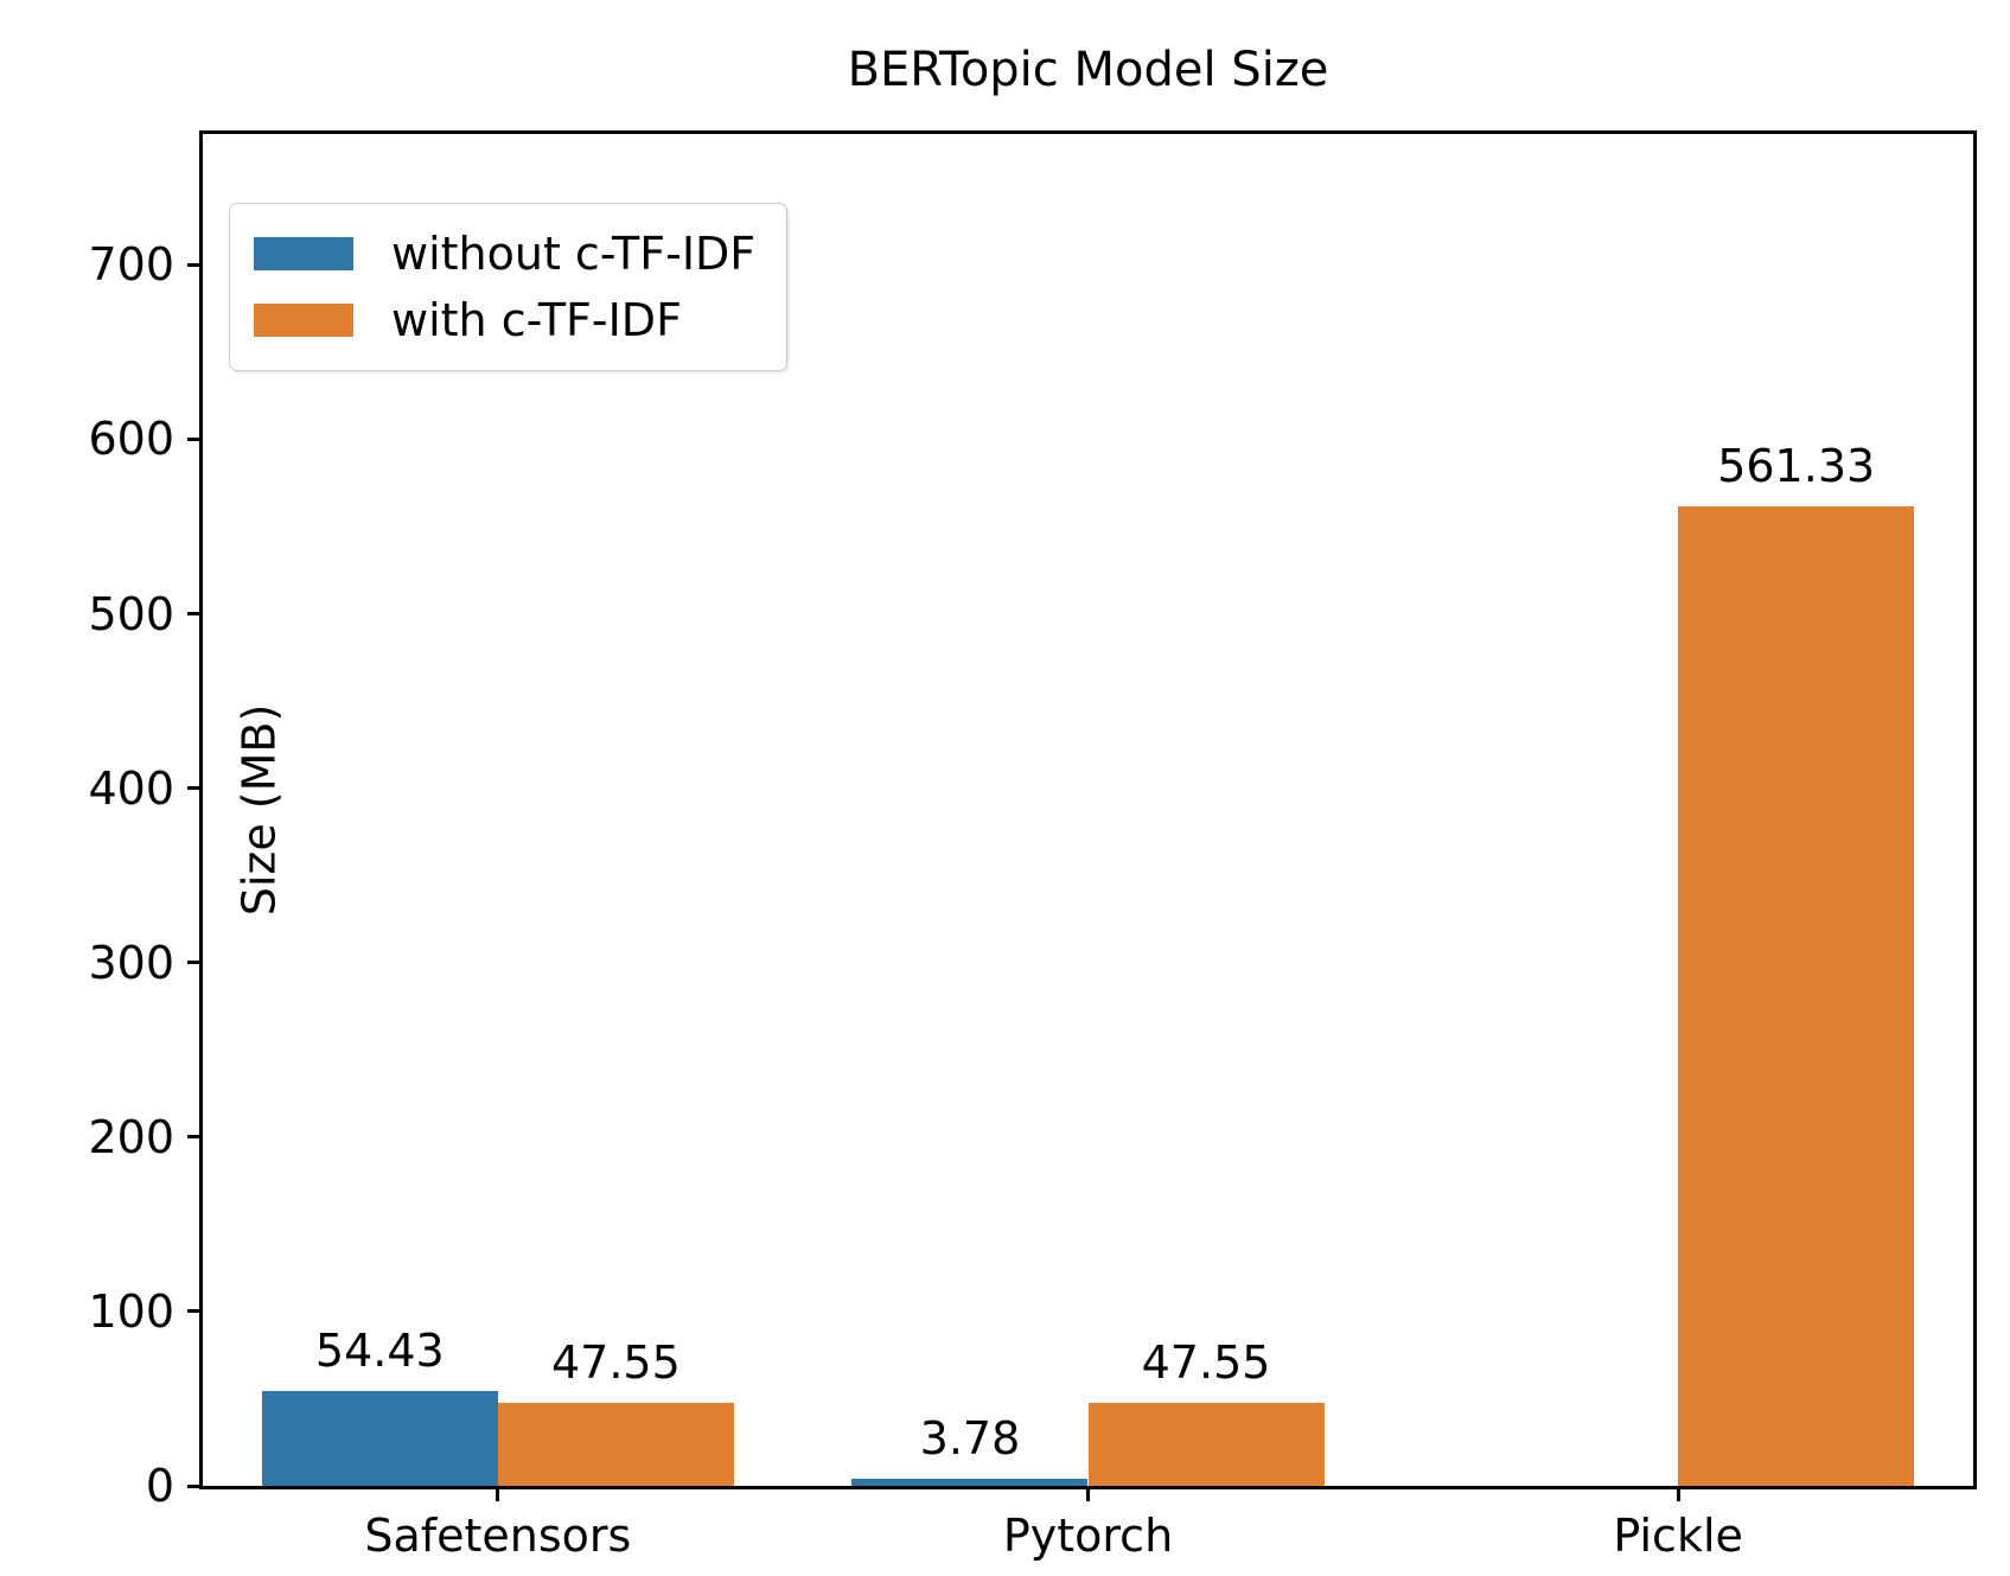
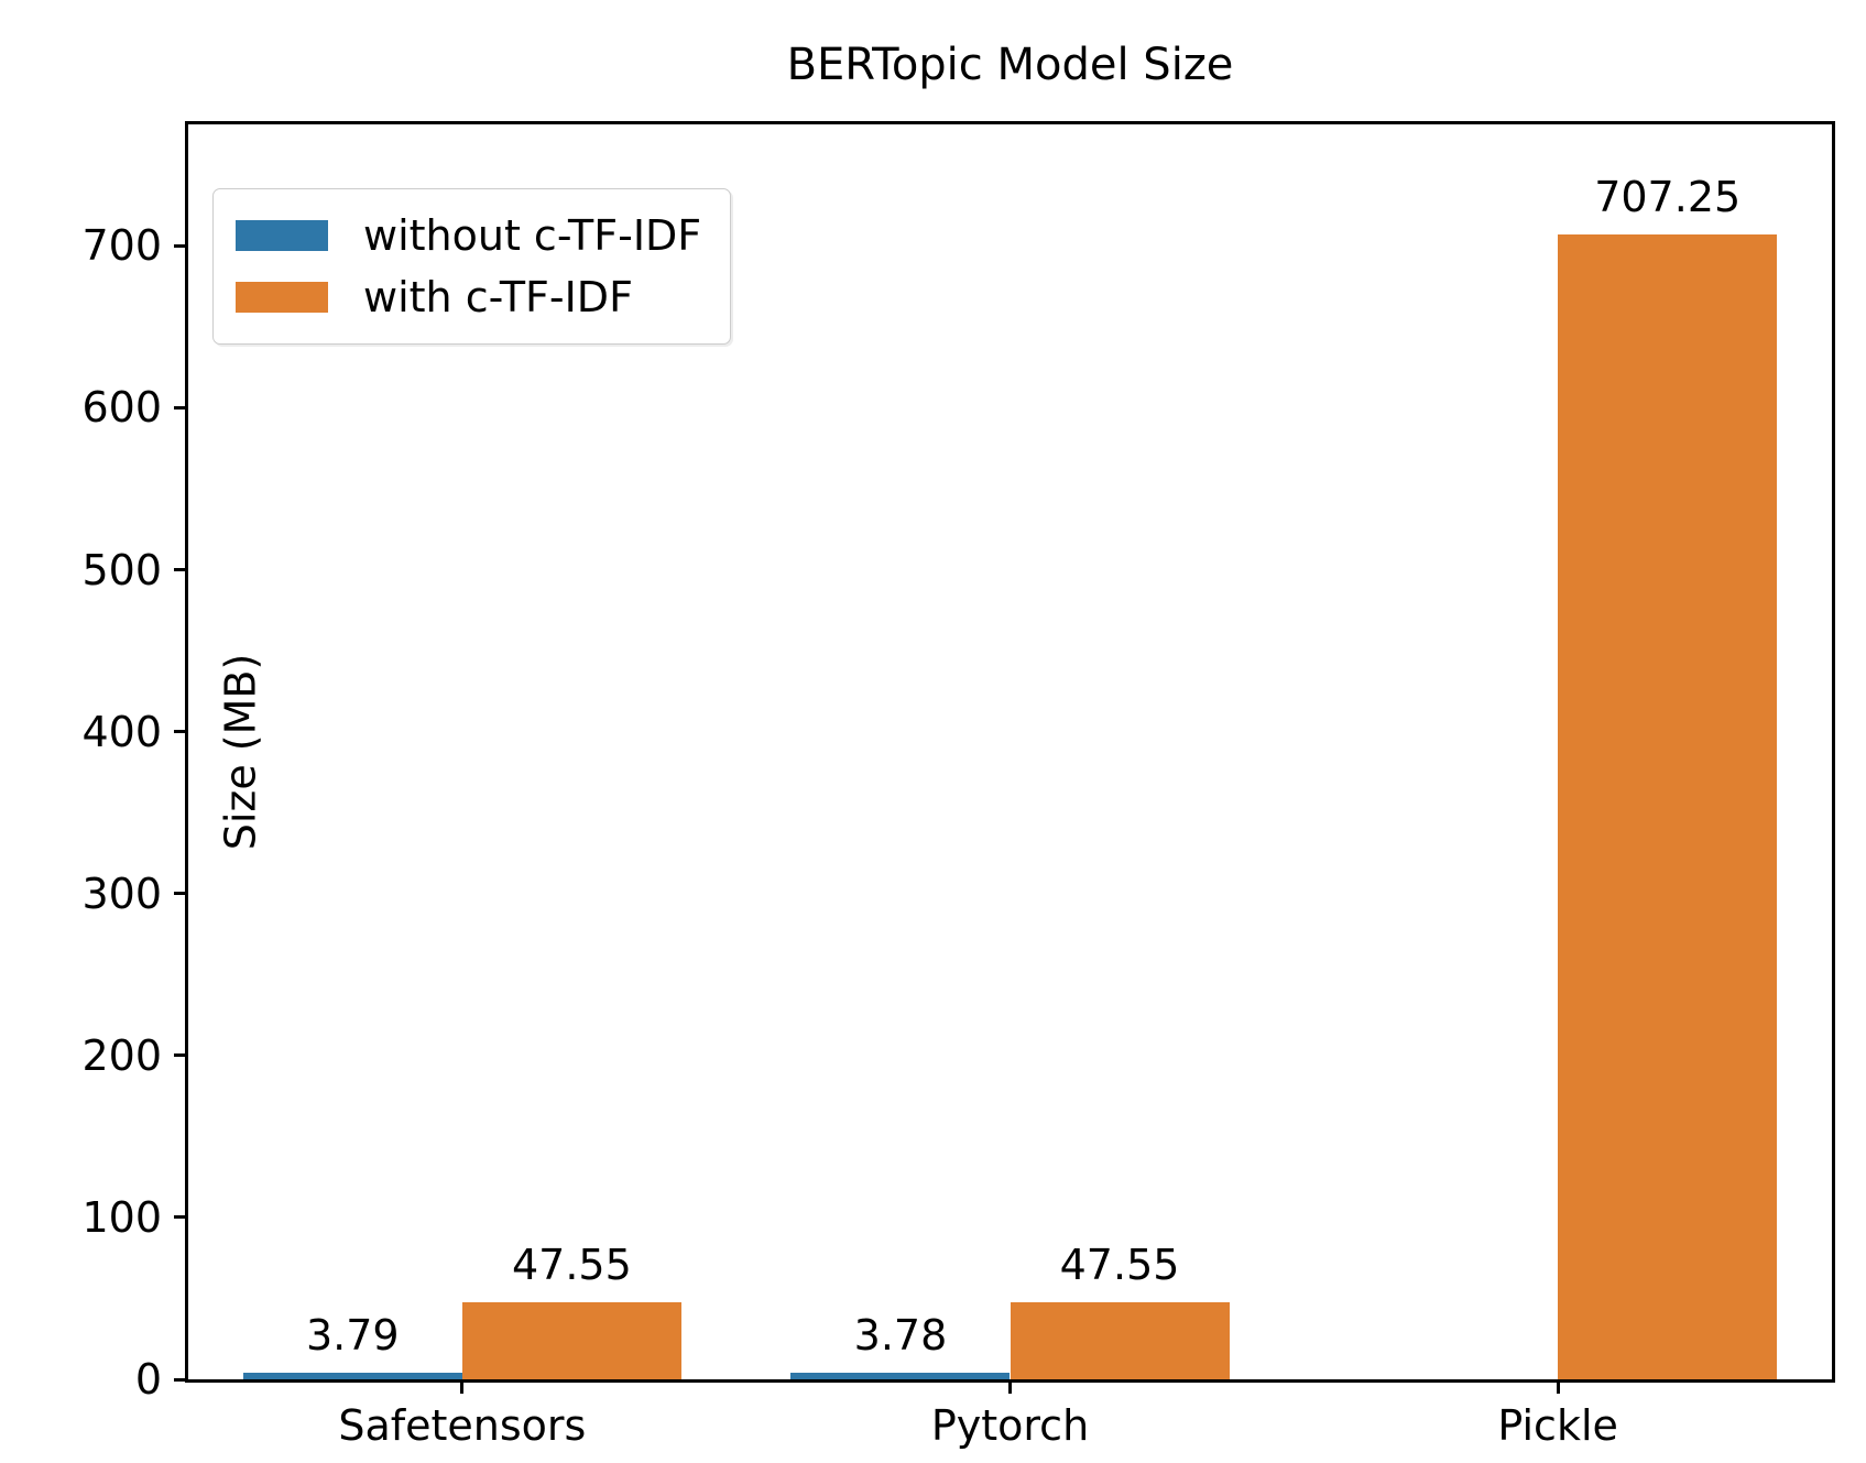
without c-TF-IDF/Safetensors: 54.43 -> 3.79
with c-TF-IDF/Pickle: 561.33 -> 707.25
